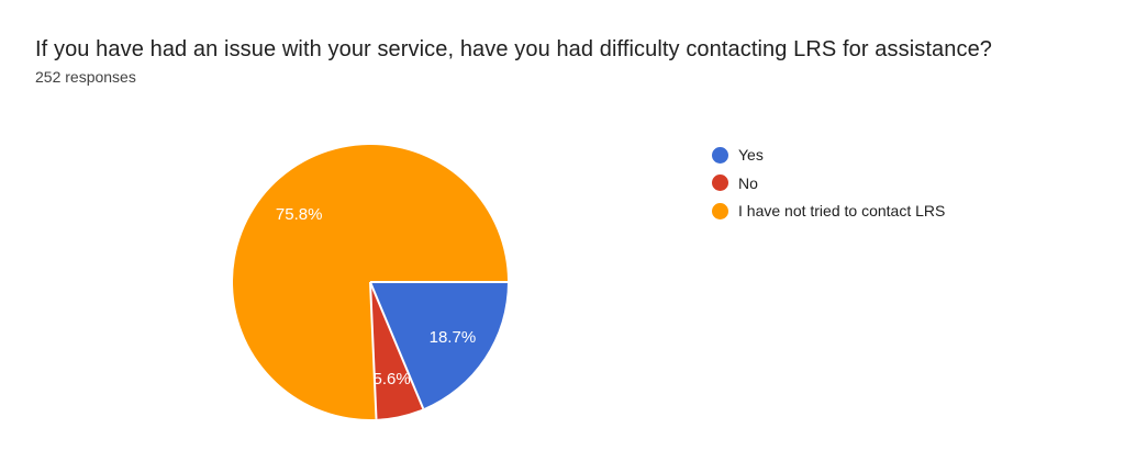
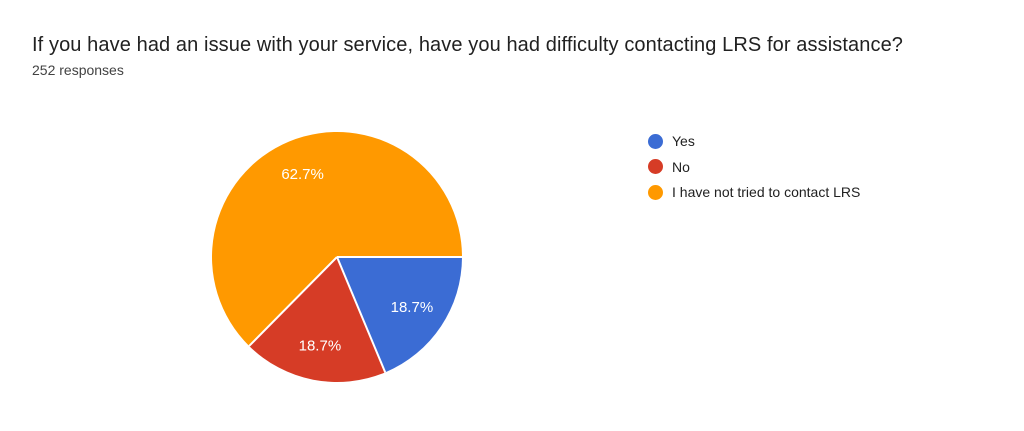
No: 5.6% -> 18.7%
I have not tried to contact LRS: 75.8% -> 62.7%
